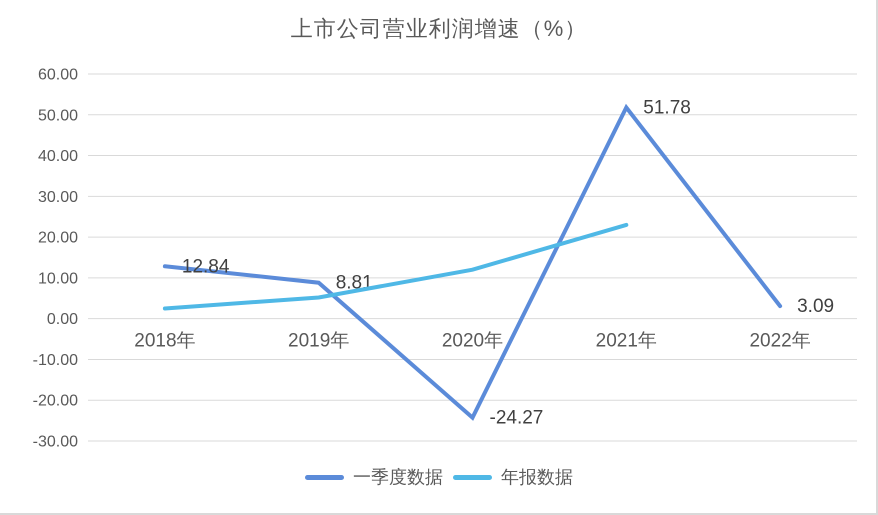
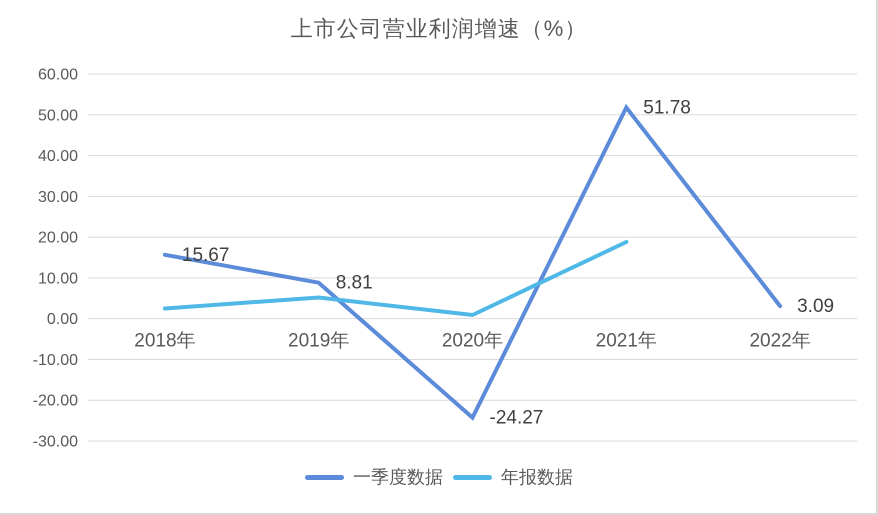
一季度数据/2018年: 12.84 -> 15.67
年报数据/2020年: 12 -> 1
年报数据/2021年: 23 -> 19
